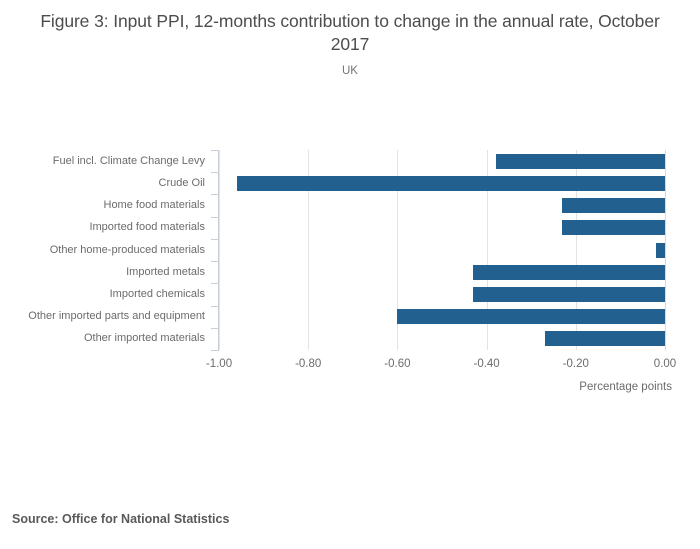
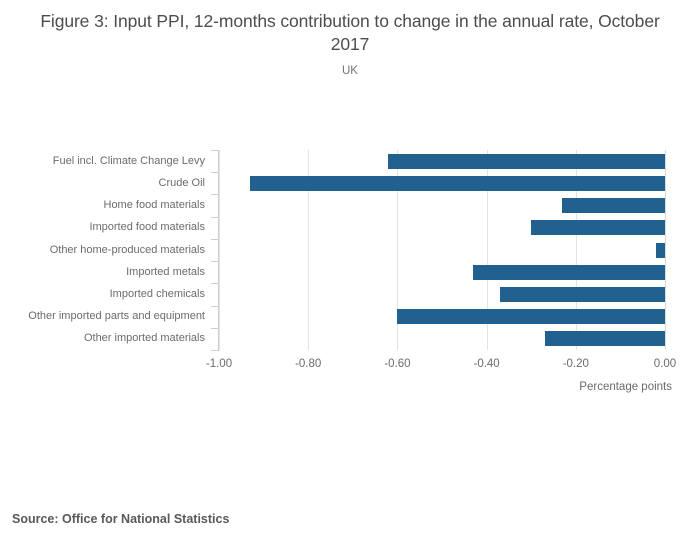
Fuel incl. Climate Change Levy: -0.38 -> -0.62
Crude Oil: -0.96 -> -0.93
Imported food materials: -0.23 -> -0.30
Imported chemicals: -0.43 -> -0.37
